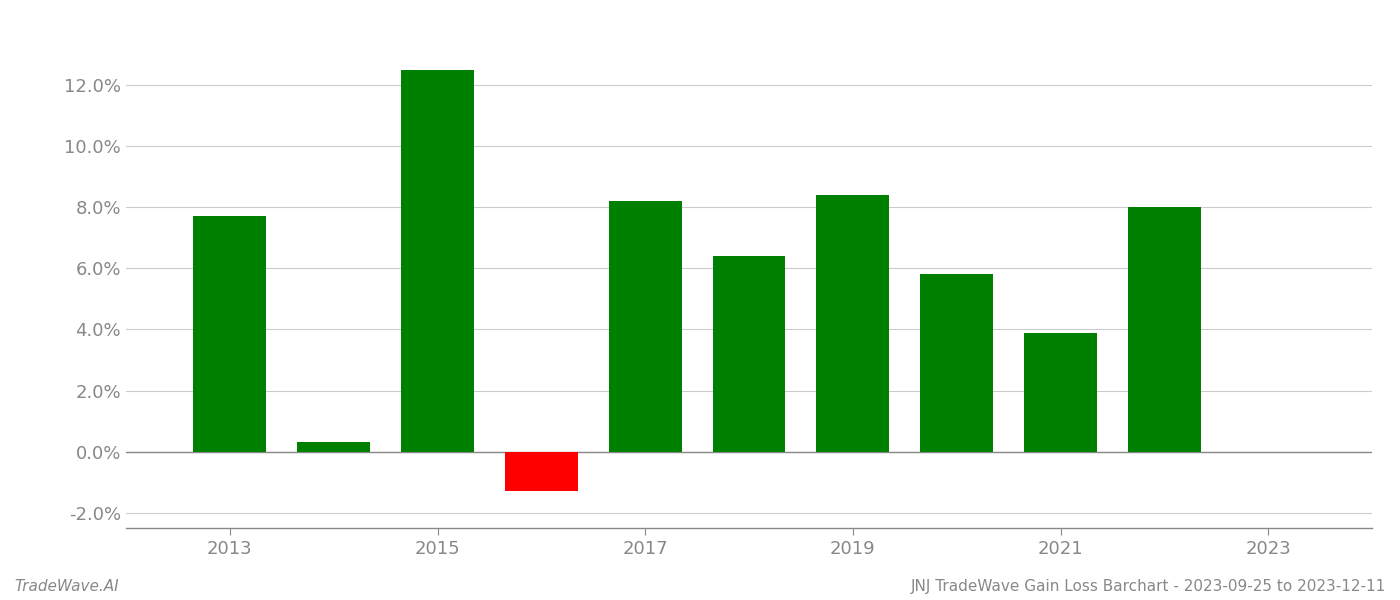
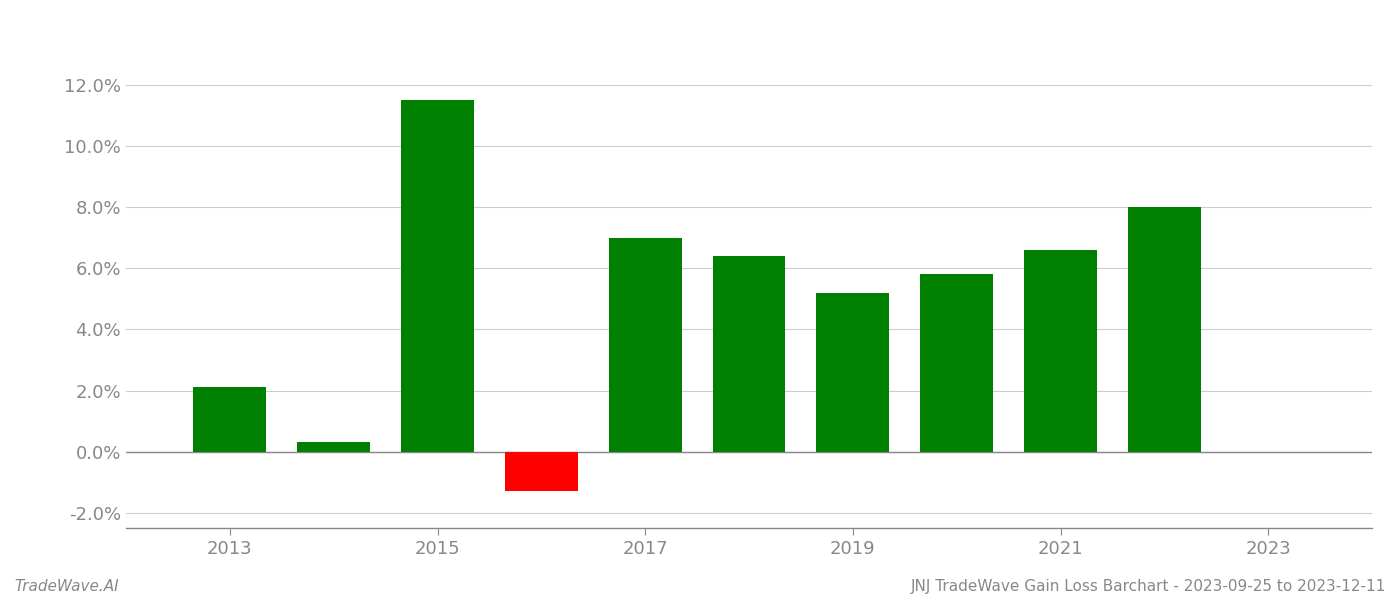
2013: 7.7% -> 2.1%
2015: 12.5% -> 11.5%
2017: 8.2% -> 7.0%
2019: 8.4% -> 5.2%
2021: 3.9% -> 6.6%
